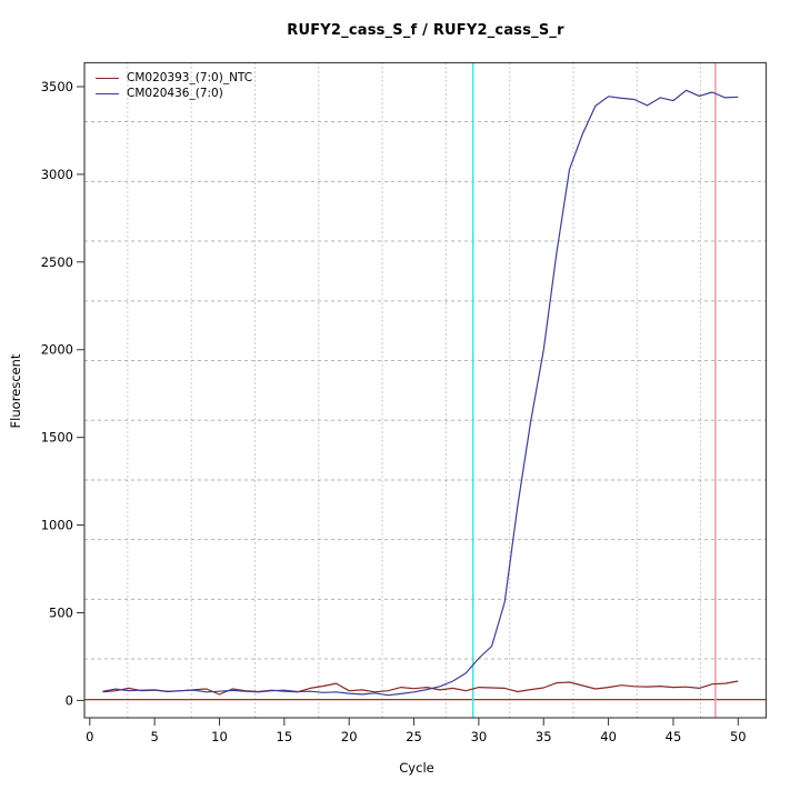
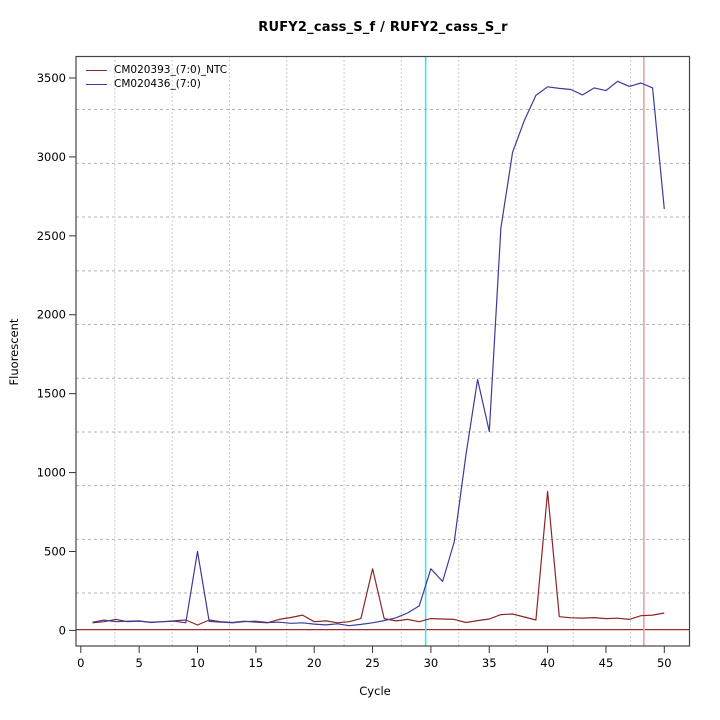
CM020436_(7:0)/10: 50 -> 500
CM020393_(7:0)_NTC/25: 70 -> 390
CM020436_(7:0)/30: 240 -> 390
CM020436_(7:0)/35: 2000 -> 1260
CM020393_(7:0)_NTC/40: 80 -> 880
CM020436_(7:0)/50: 3440 -> 2670
